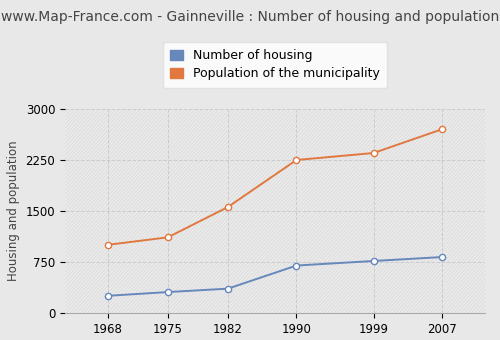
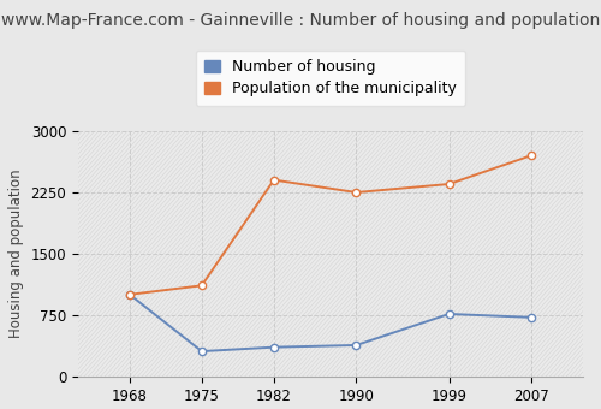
Number of housing/1968: 250 -> 1000
Population of the municipality/1982: 1560 -> 2400
Number of housing/1990: 700 -> 380
Number of housing/2007: 820 -> 720
